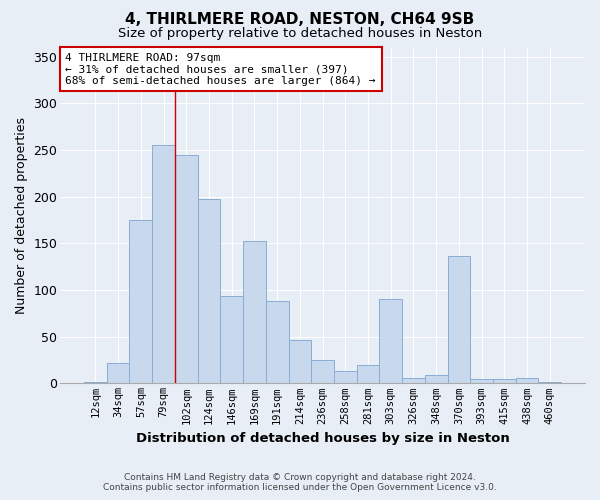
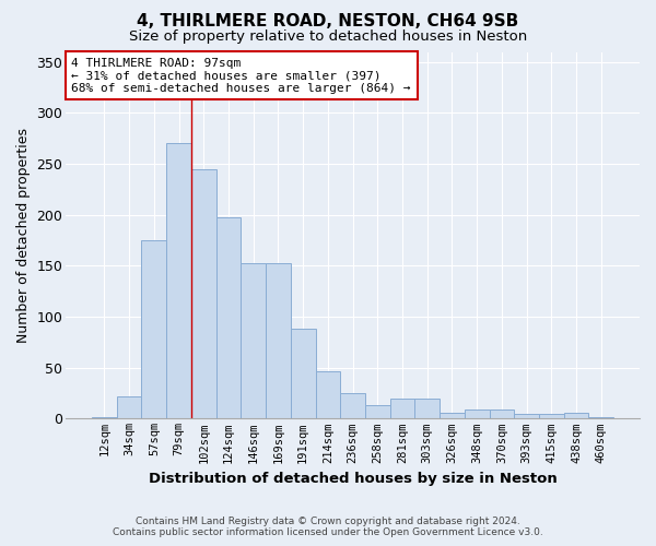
79sqm: 256 -> 270
146sqm: 94 -> 153
303sqm: 90 -> 20
370sqm: 136 -> 9
